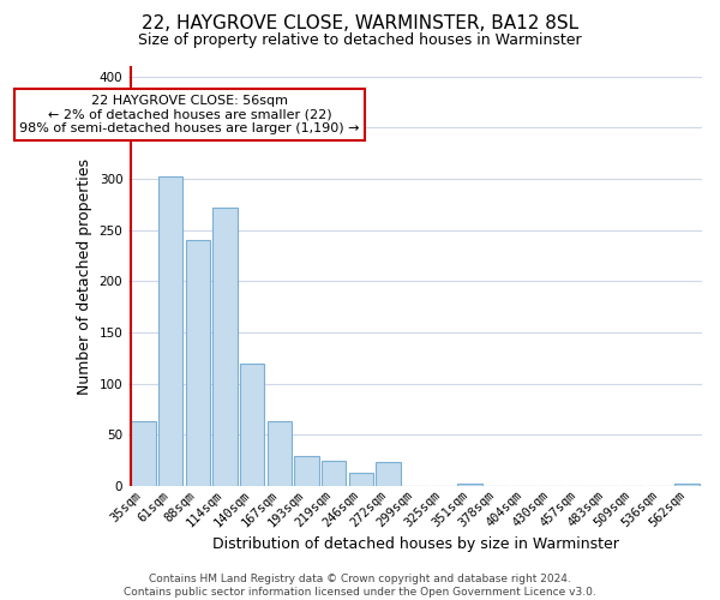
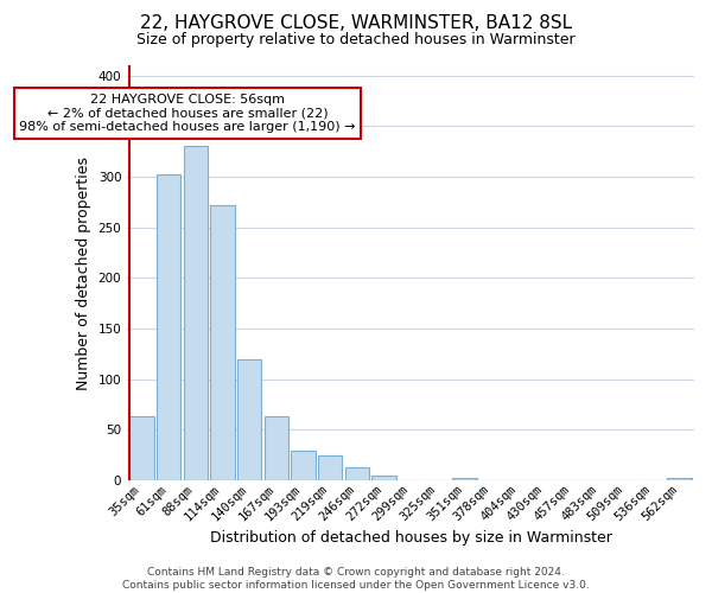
88sqm: 240 -> 330
272sqm: 24 -> 5
